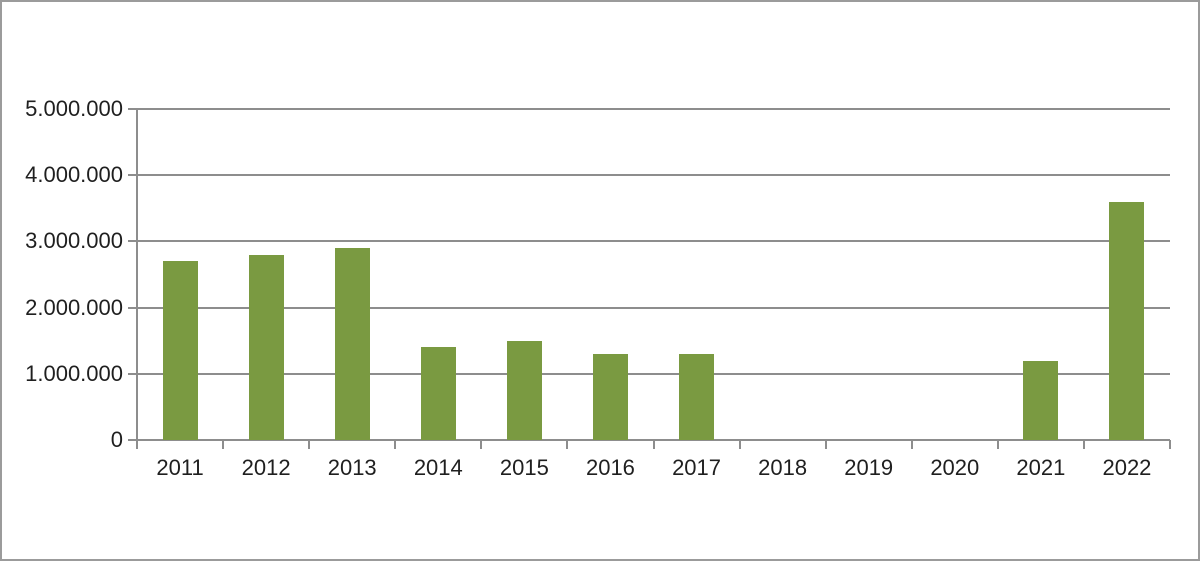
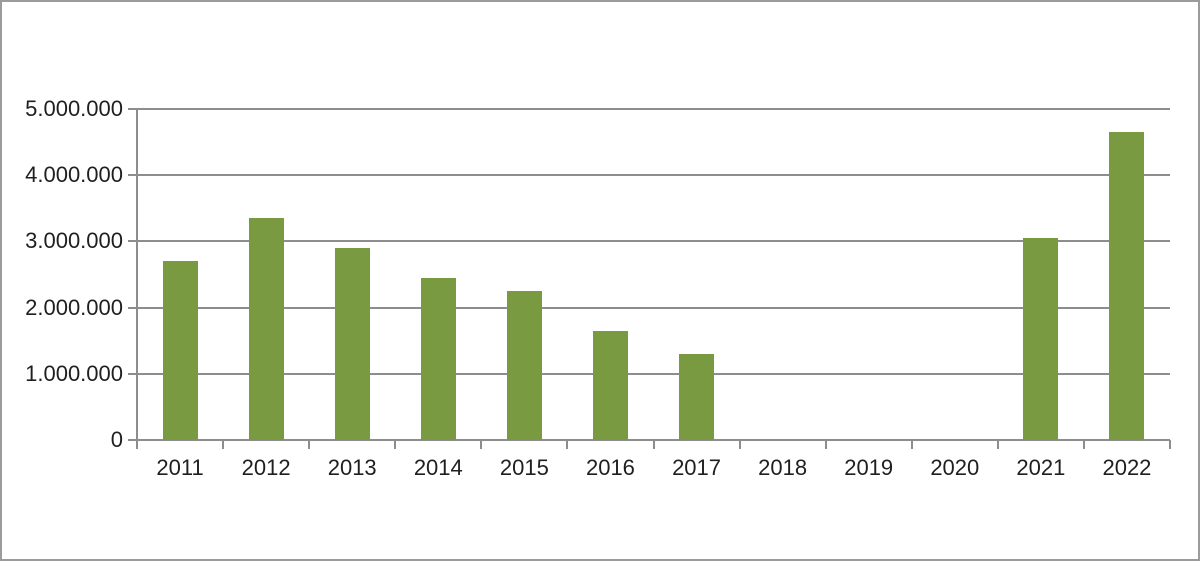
2012: 2800000 -> 3400000
2014: 1400000 -> 2400000
2015: 1500000 -> 2200000
2016: 1300000 -> 1600000
2021: 1200000 -> 3000000
2022: 3600000 -> 4600000
